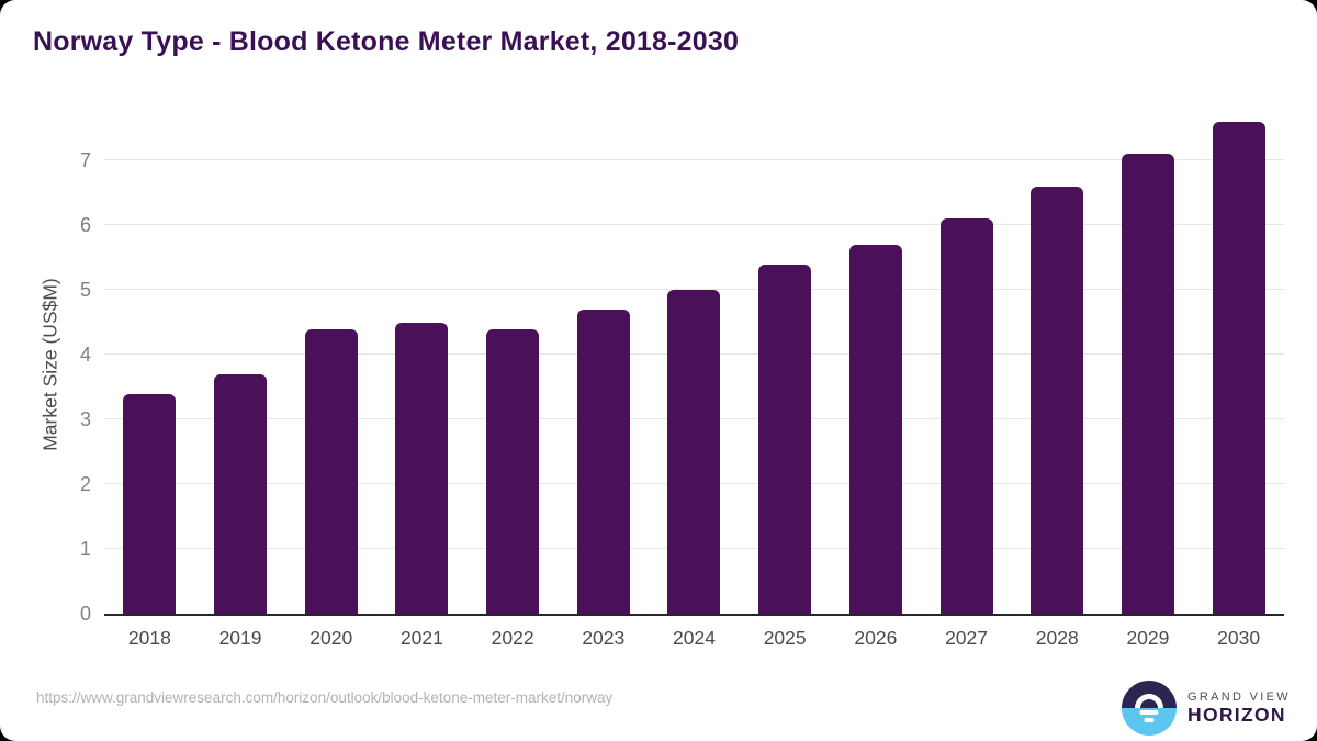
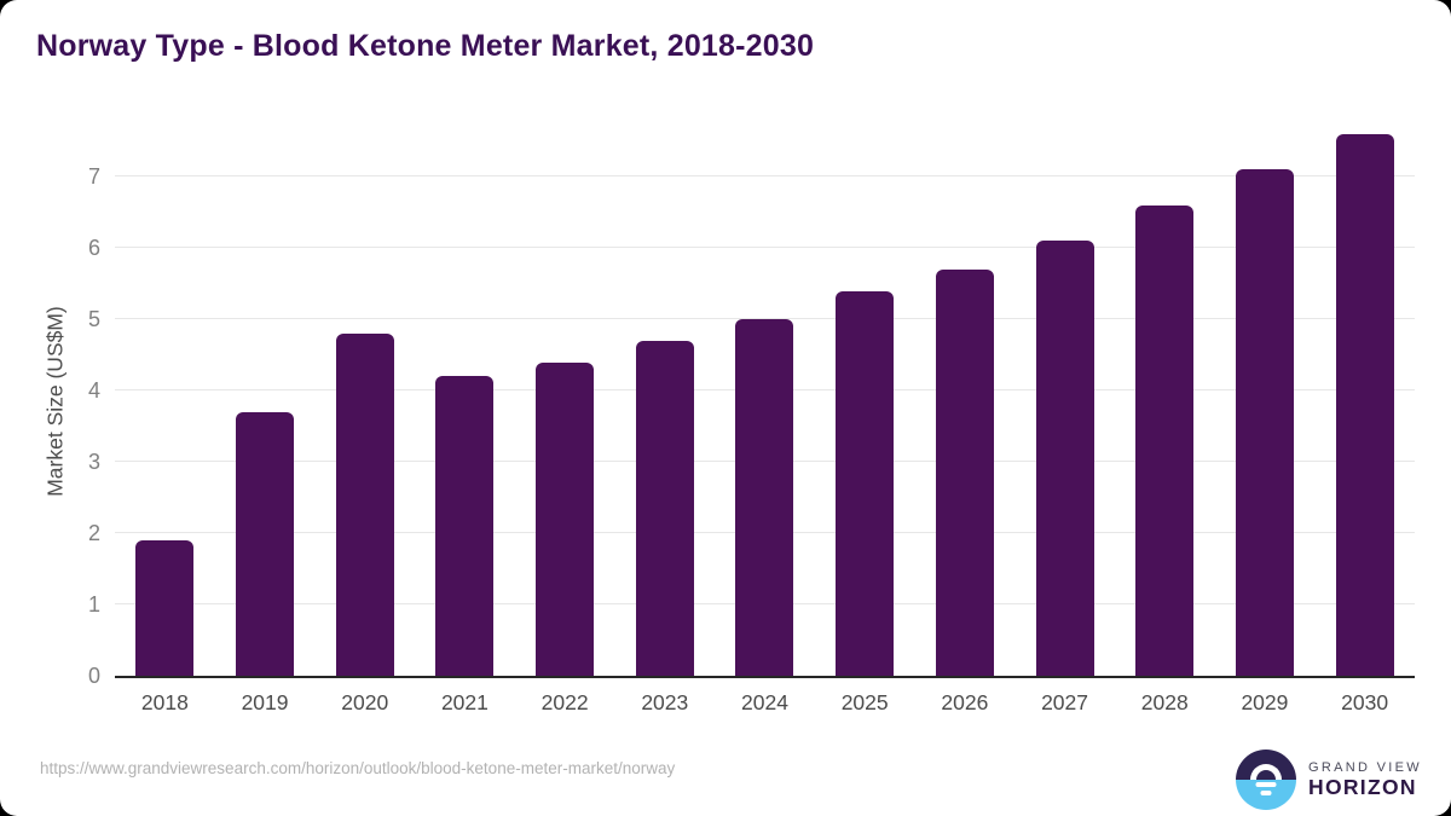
2018: 3.4 -> 1.9
2020: 4.4 -> 4.8
2021: 4.5 -> 4.2
